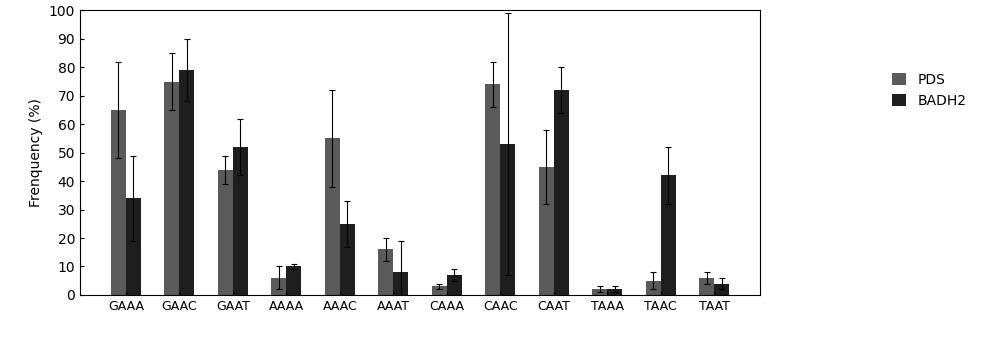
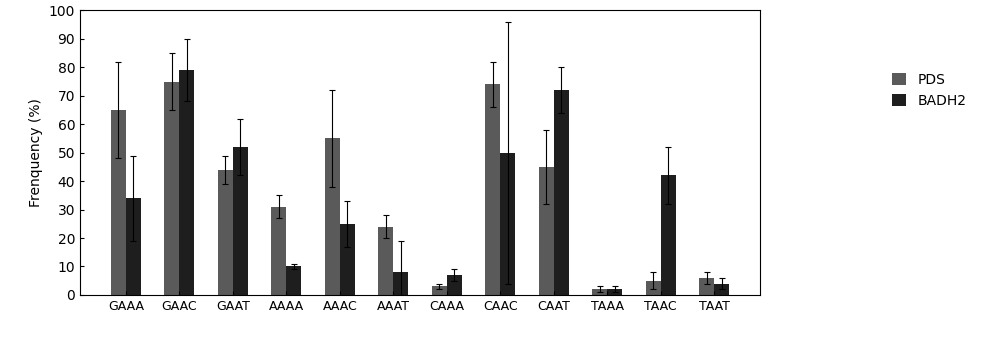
PDS/AAAA: 6 -> 31
PDS/AAAT: 16 -> 24
BADH2/CAAC: 53 -> 50
